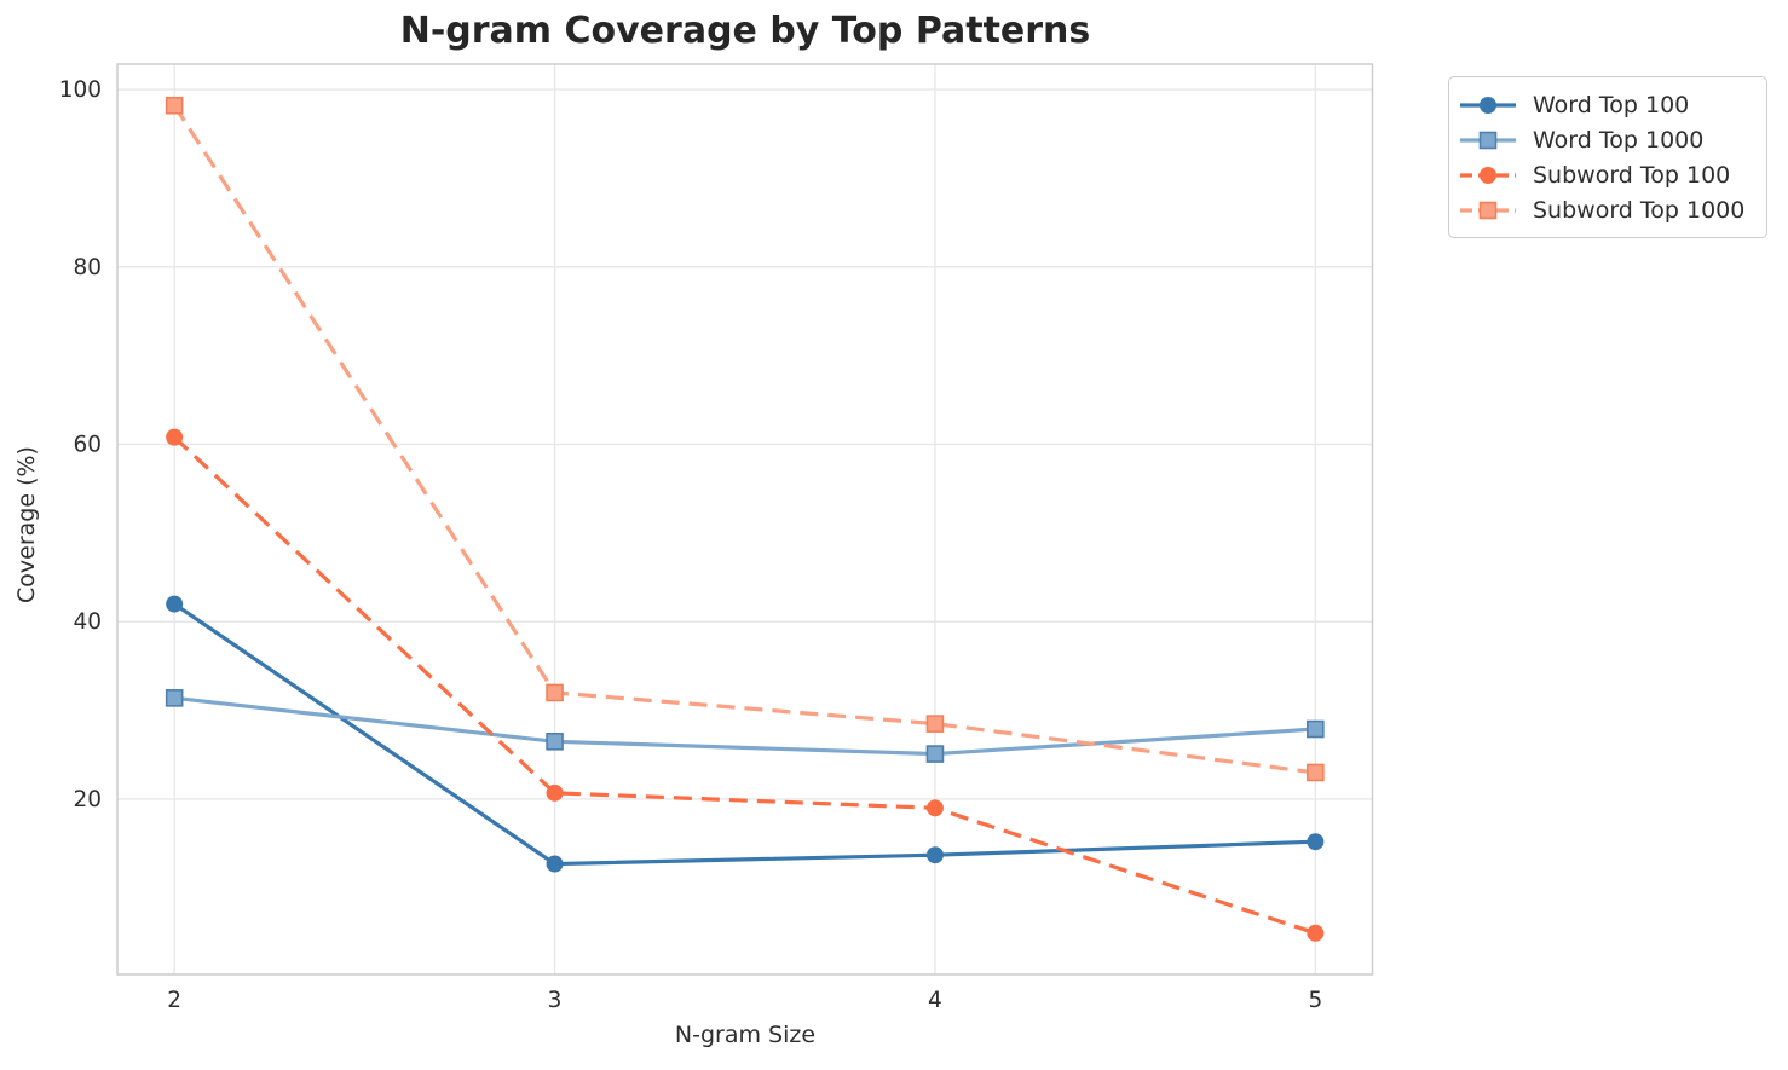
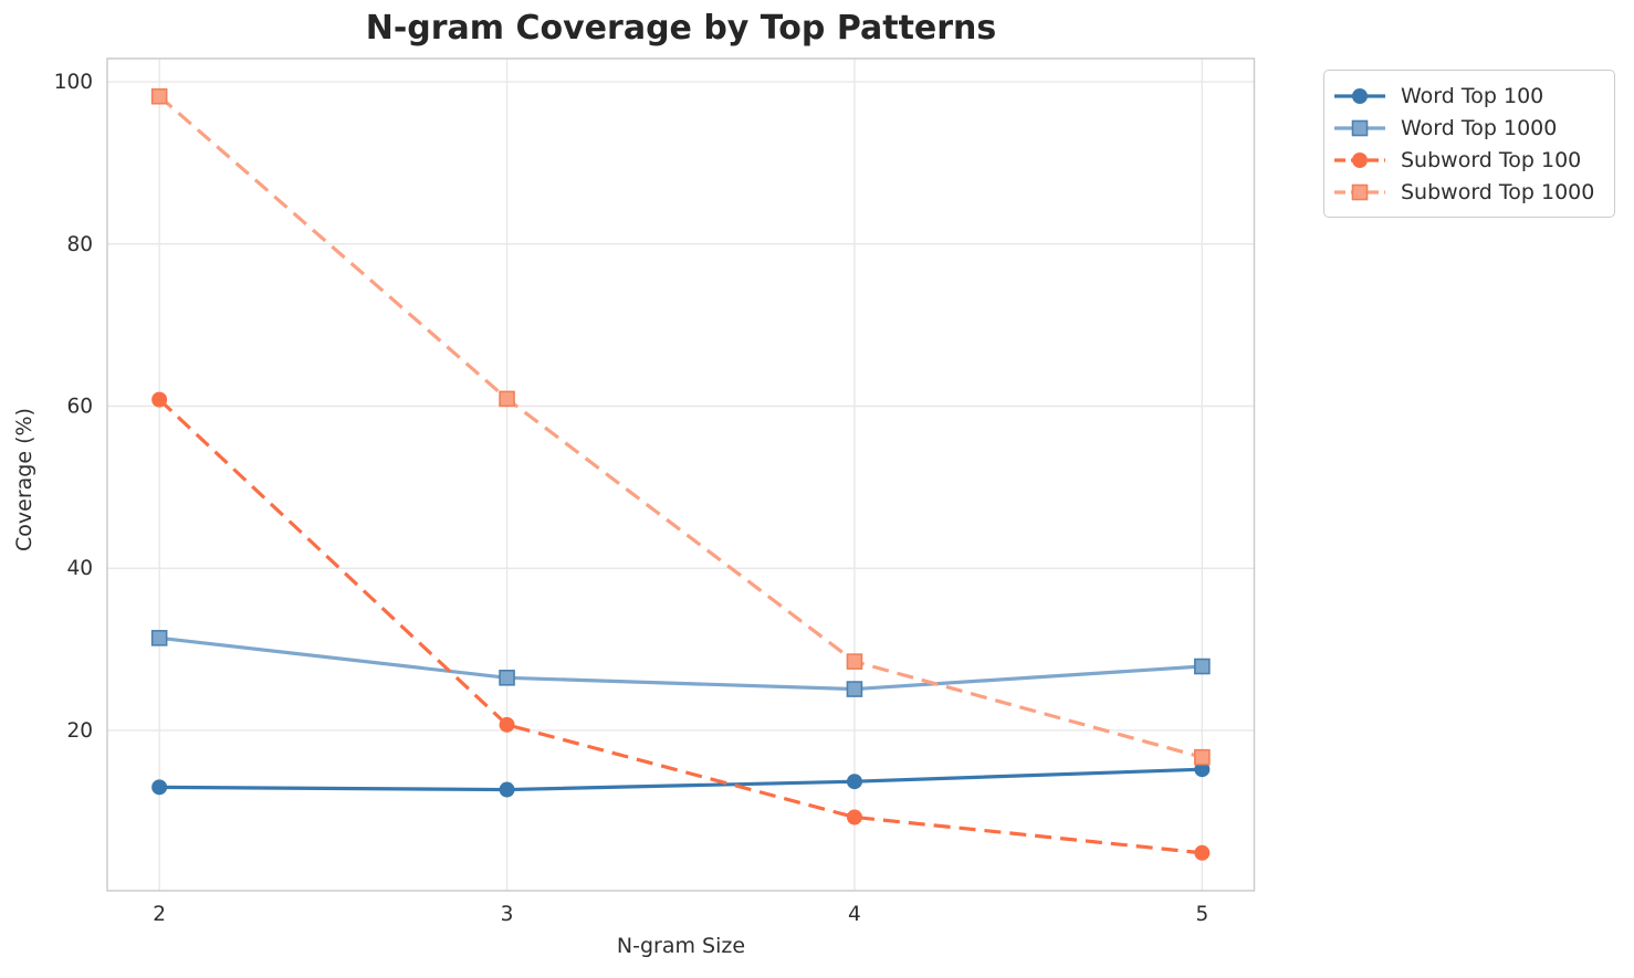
Word Top 100/2: 42 -> 13
Subword Top 1000/3: 32 -> 61
Subword Top 100/4: 19 -> 9
Subword Top 1000/5: 23 -> 17
